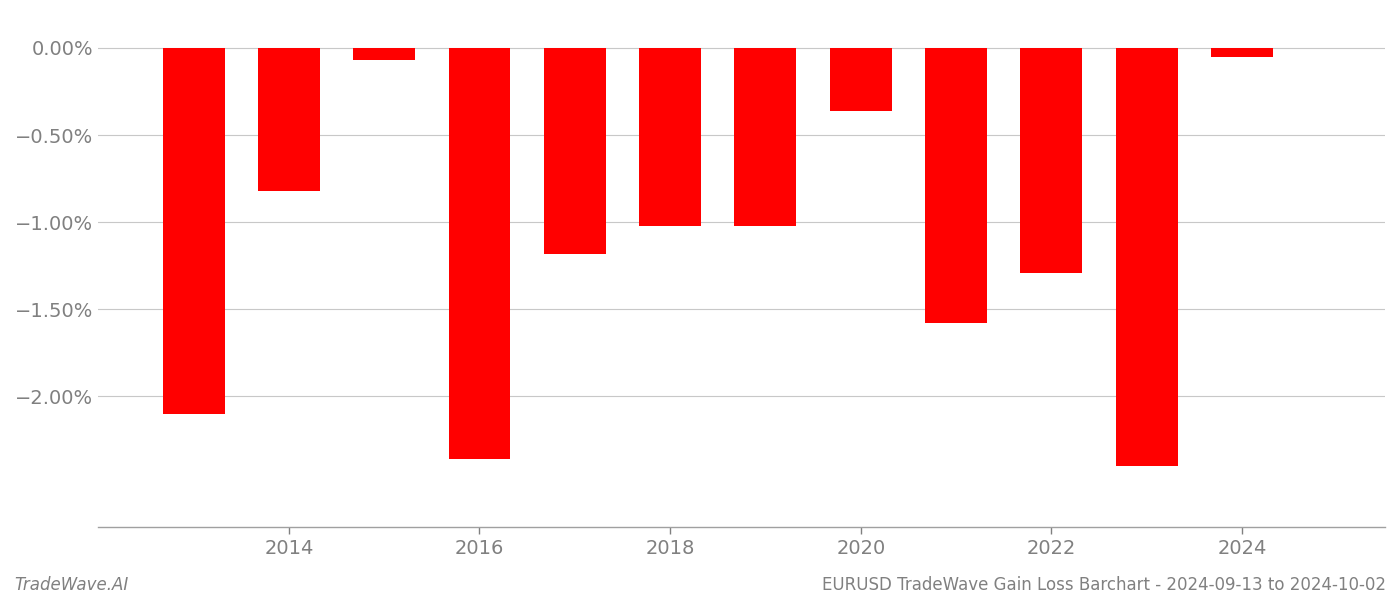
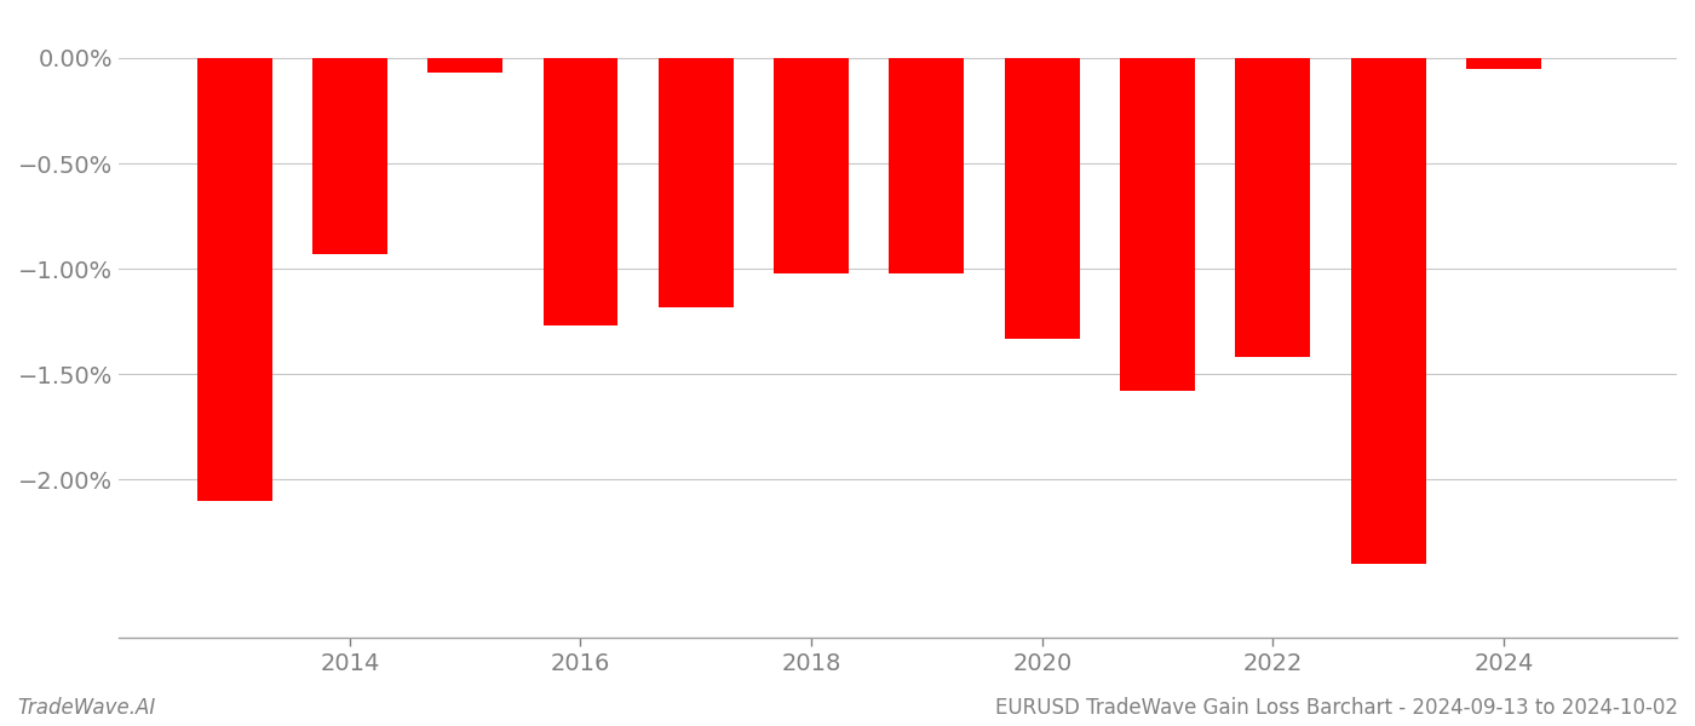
2014: -0.82% -> -0.93%
2016: -2.36% -> -1.27%
2020: -0.36% -> -1.33%
2022: -1.29% -> -1.42%
